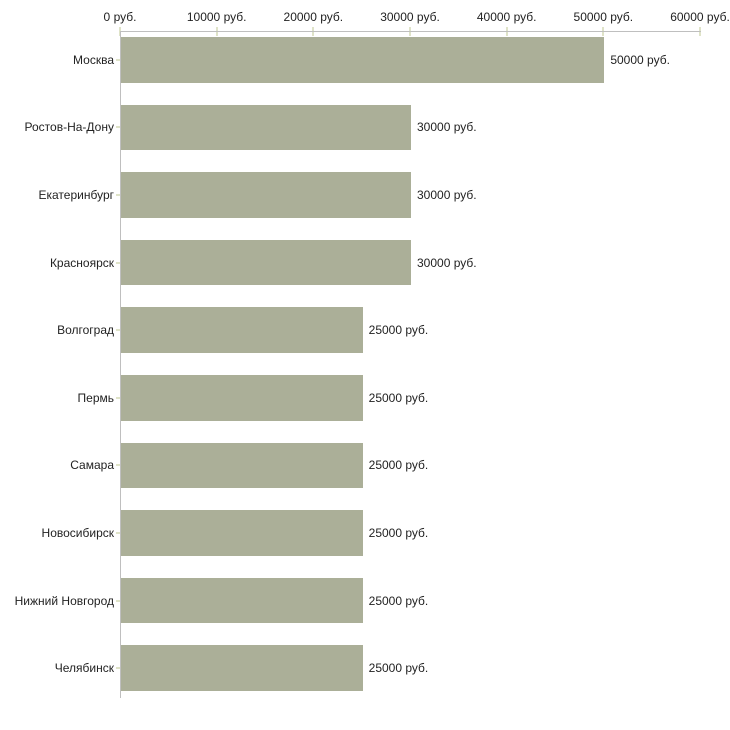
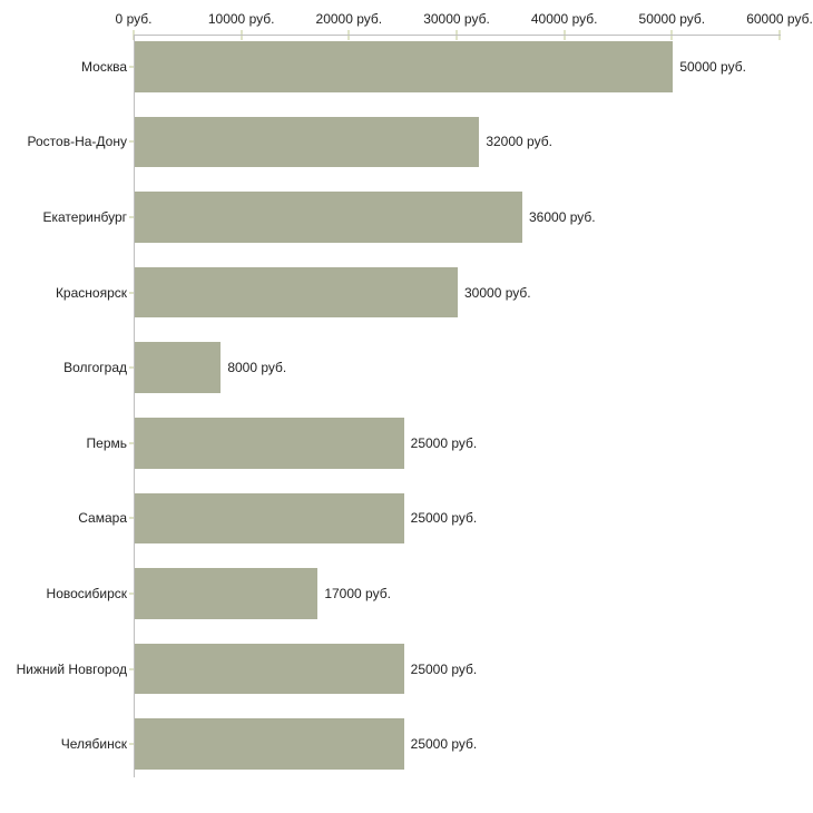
Ростов-На-Дону: 30000 -> 32000
Екатеринбург: 30000 -> 36000
Волгоград: 25000 -> 8000
Новосибирск: 25000 -> 17000
